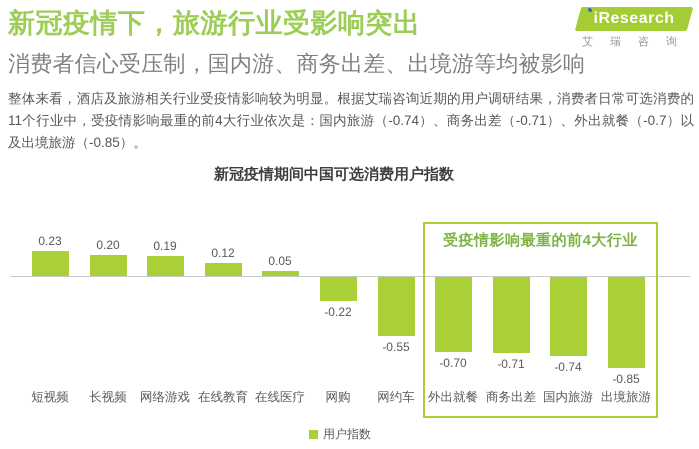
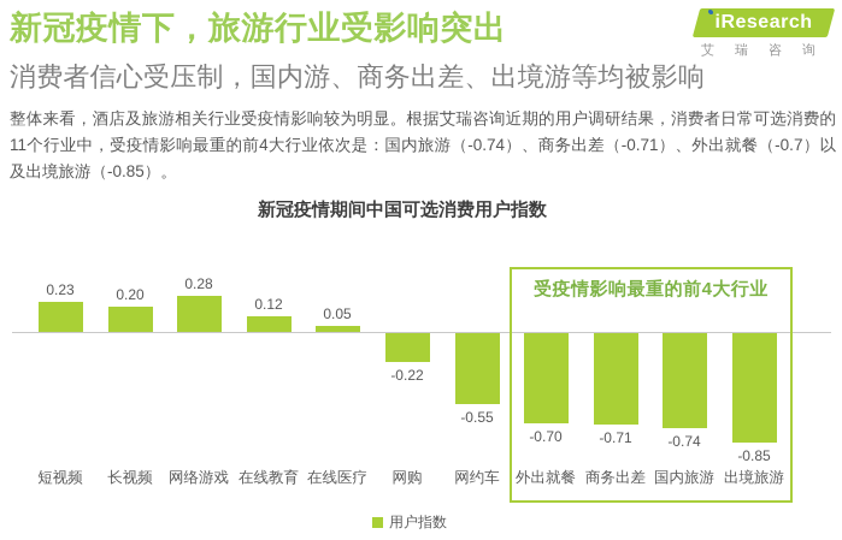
网络游戏: 0.19 -> 0.28
